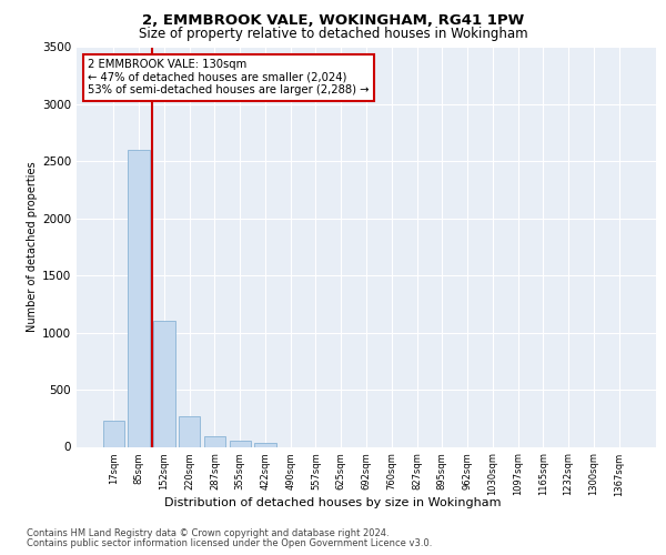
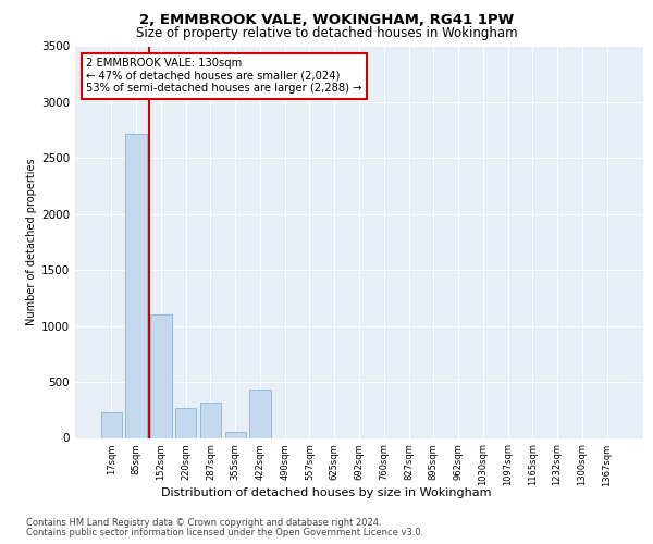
85sqm: 2600 -> 2720
287sqm: 90 -> 320
422sqm: 40 -> 430
